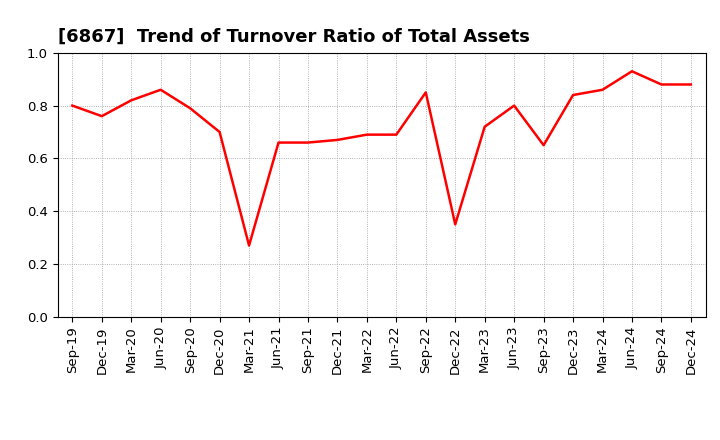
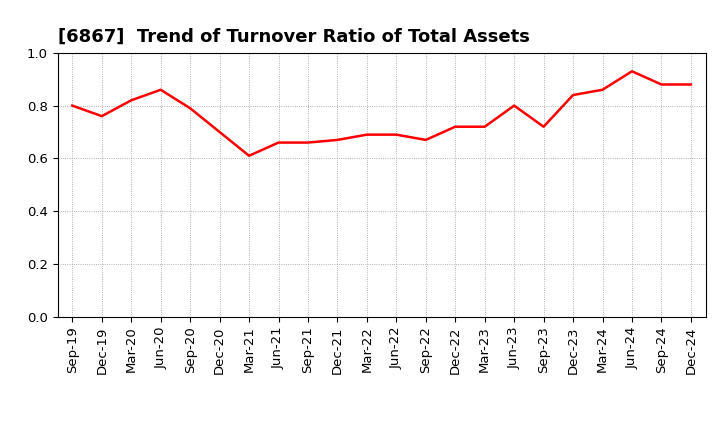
Mar-21: 0.27 -> 0.61
Sep-22: 0.85 -> 0.67
Dec-22: 0.35 -> 0.72
Sep-23: 0.65 -> 0.72
